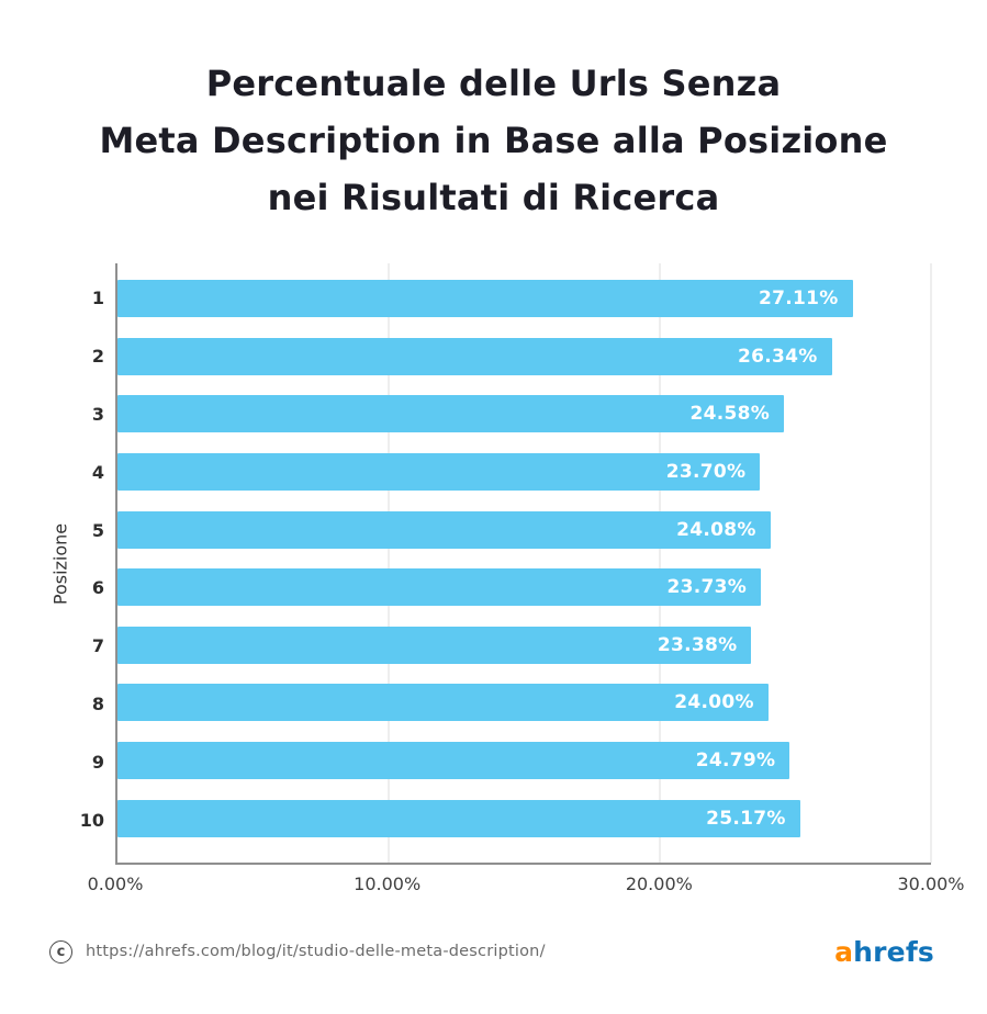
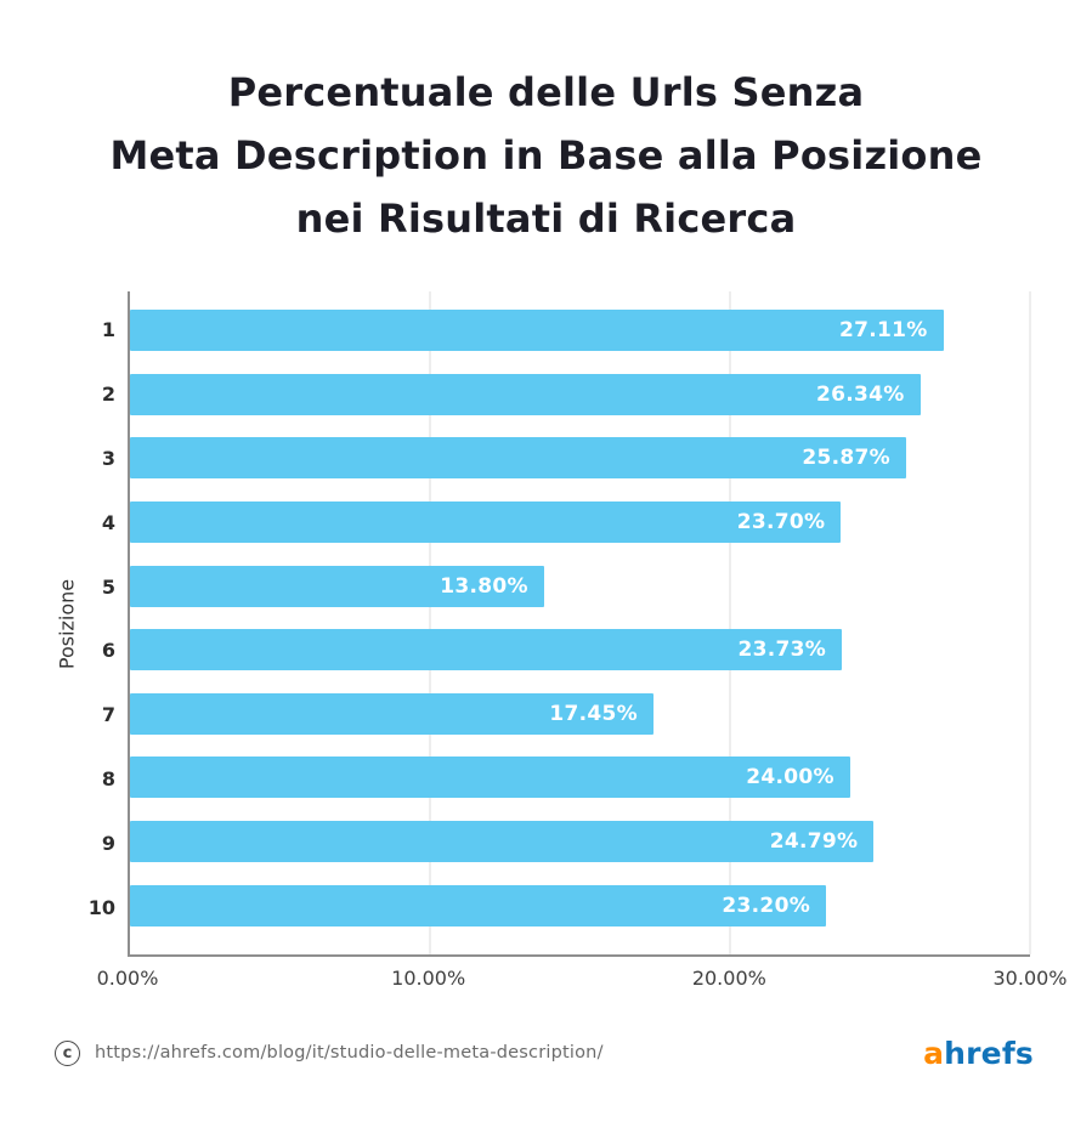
3: 24.58% -> 25.87%
5: 24.08% -> 13.80%
7: 23.38% -> 17.45%
10: 25.17% -> 23.20%
